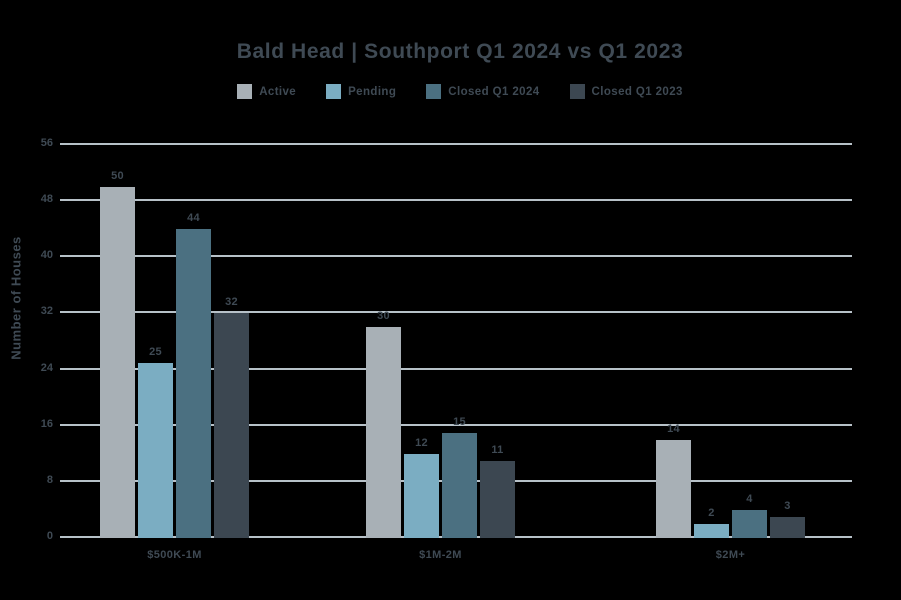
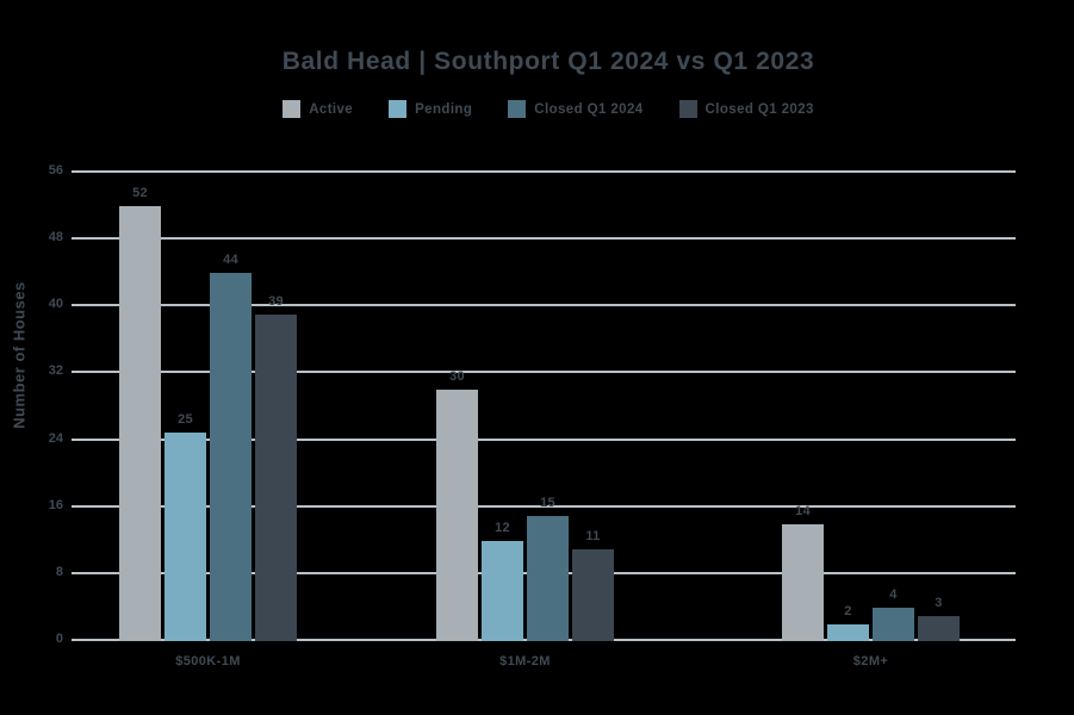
Active/$500K-1M: 50 -> 52
Closed Q1 2023/$500K-1M: 32 -> 39
